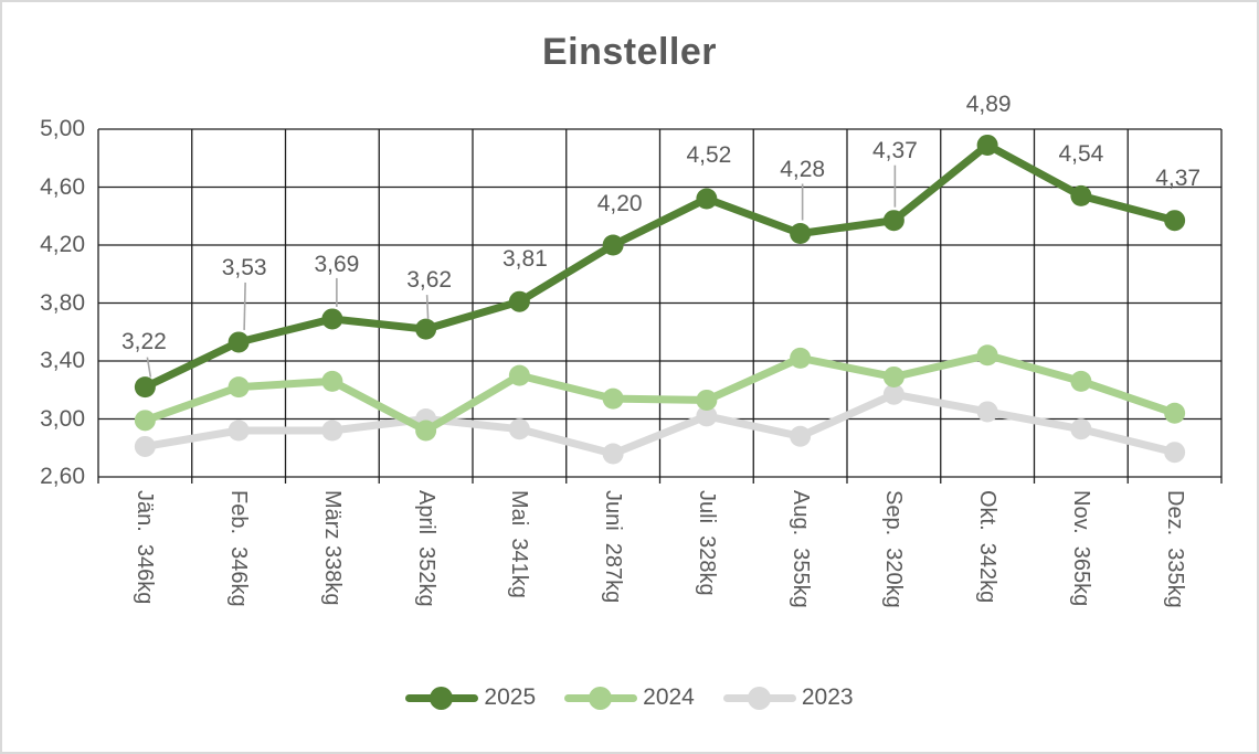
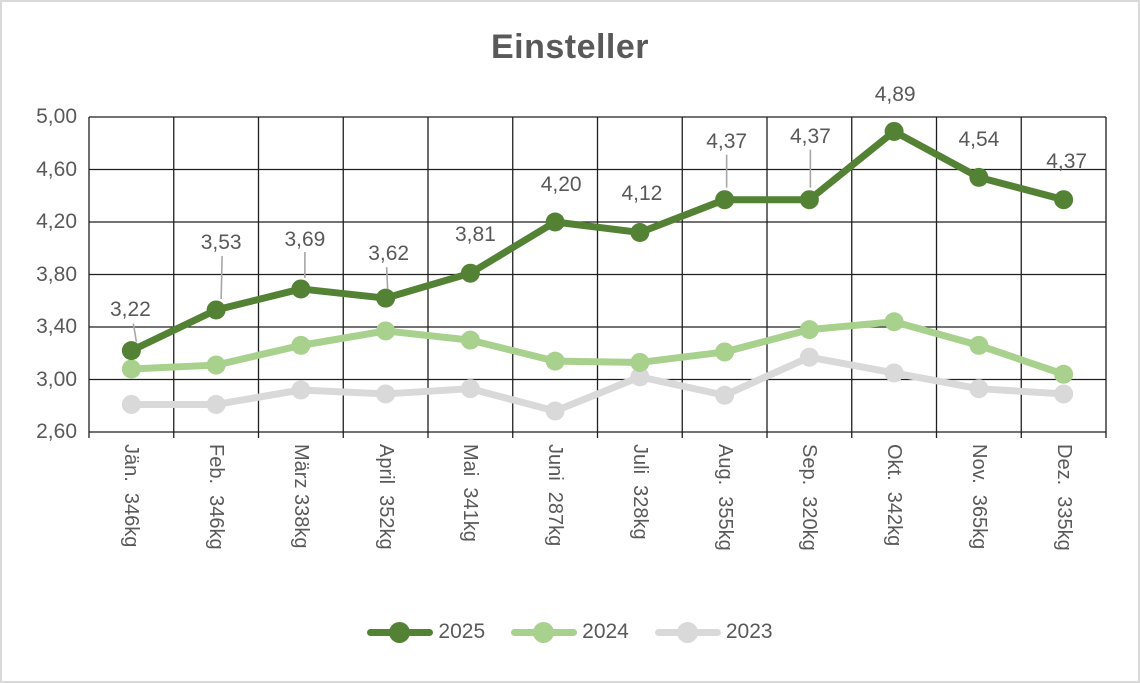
2024/Jän. 346kg: 2,99 -> 3,08
2024/Feb. 346kg: 3,22 -> 3,11
2023/Feb. 346kg: 2,92 -> 2,81
2024/April 352kg: 2,92 -> 3,37
2023/April 352kg: 3,00 -> 2,89
2025/Juli 328kg: 4,52 -> 4,12
2025/Aug. 355kg: 4,28 -> 4,37
2024/Aug. 355kg: 3,42 -> 3,21
2024/Sep. 320kg: 3,29 -> 3,38
2023/Dez. 335kg: 2,77 -> 2,89
